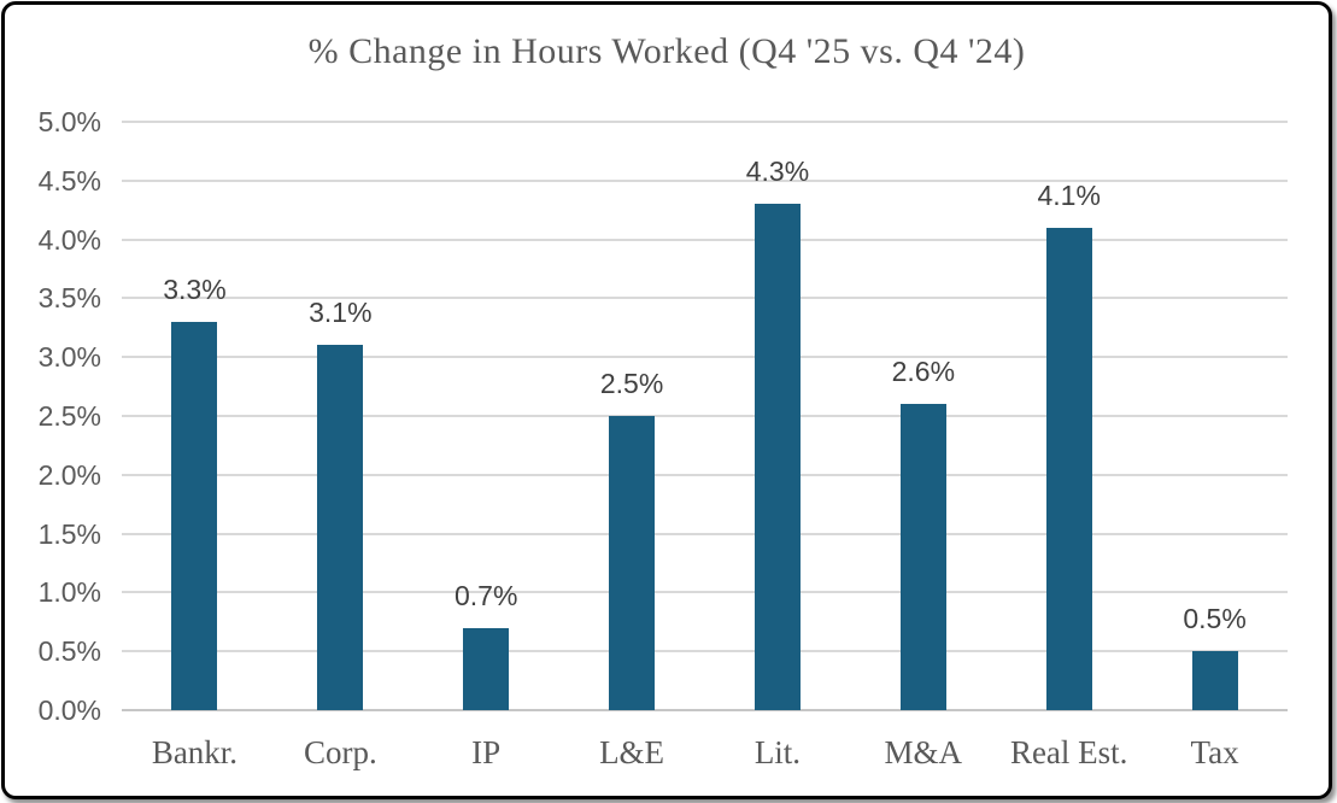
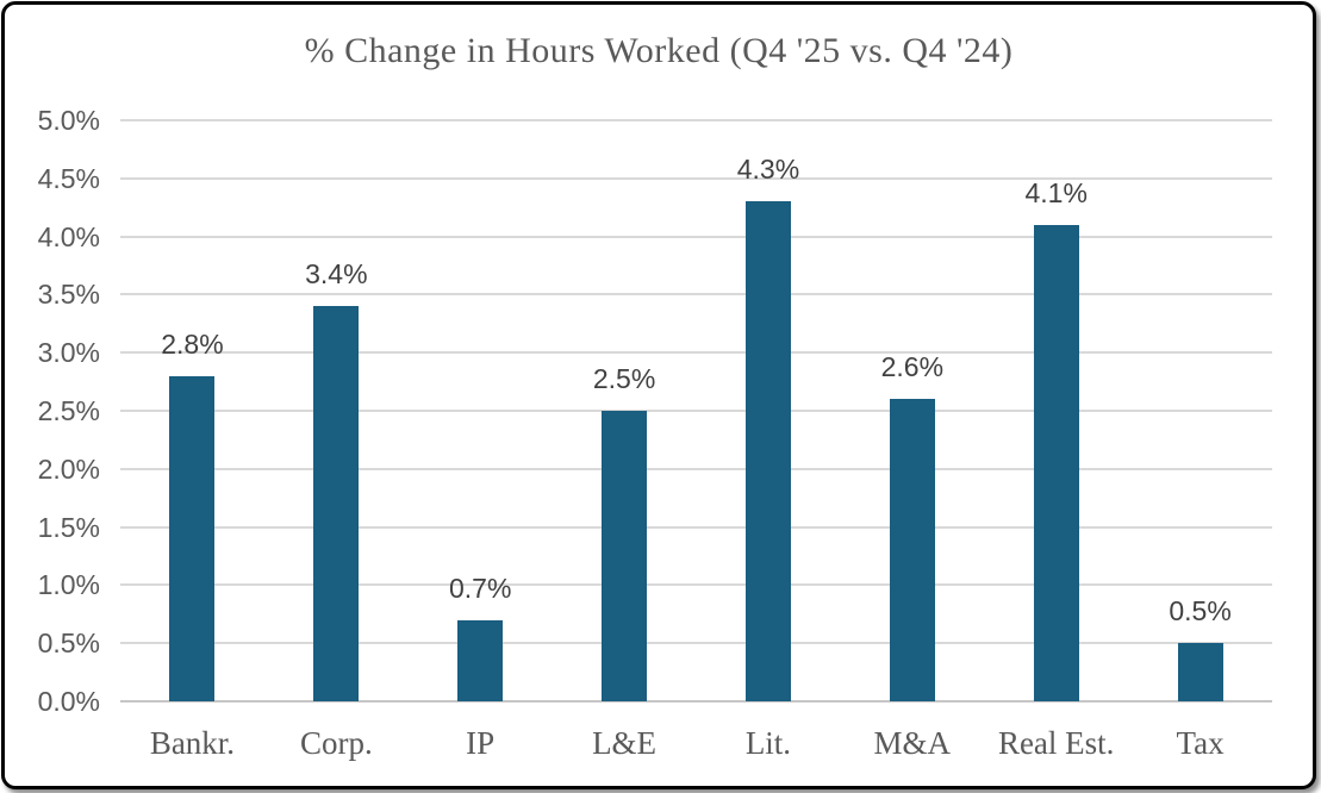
Bankr.: 3.3% -> 2.8%
Corp.: 3.1% -> 3.4%
